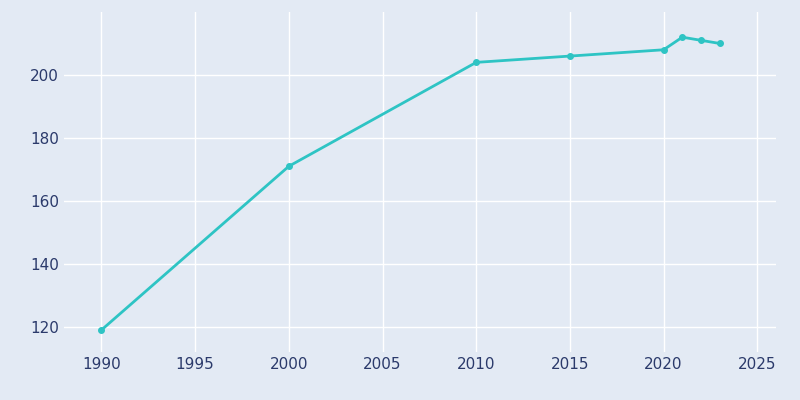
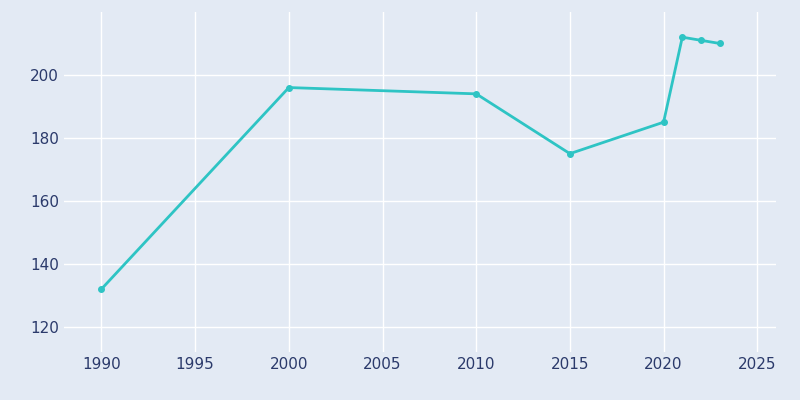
1990: 119 -> 132
2000: 171 -> 196
2010: 204 -> 194
2015: 206 -> 175
2020: 208 -> 185
